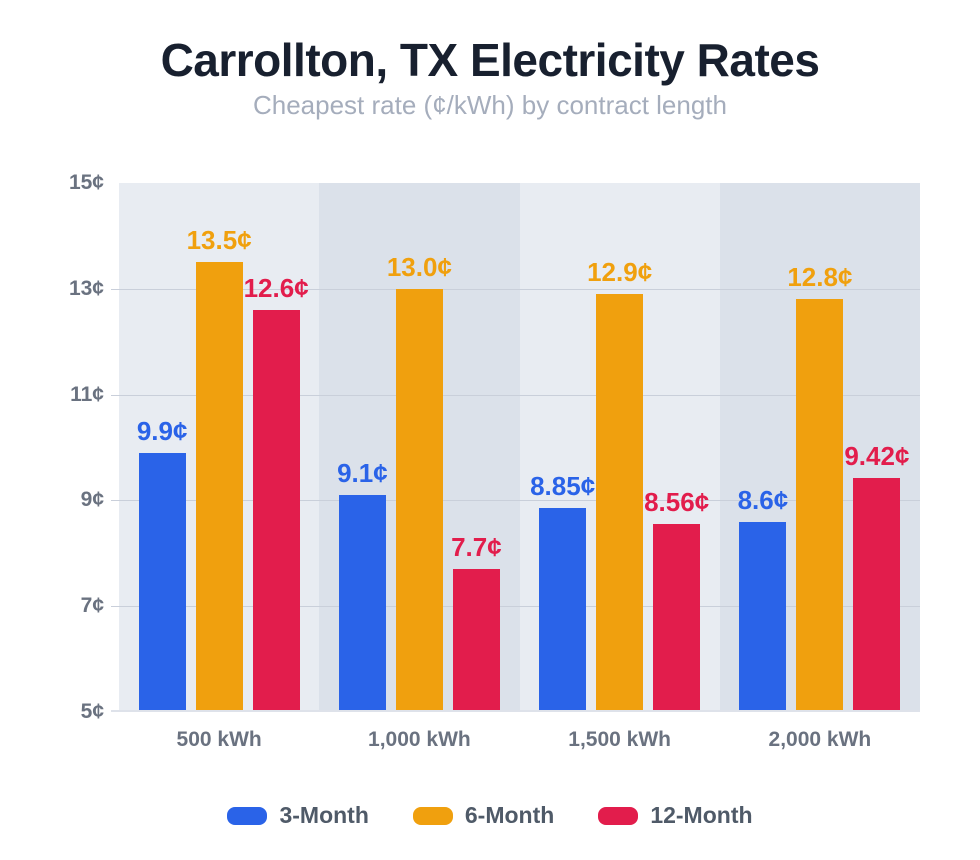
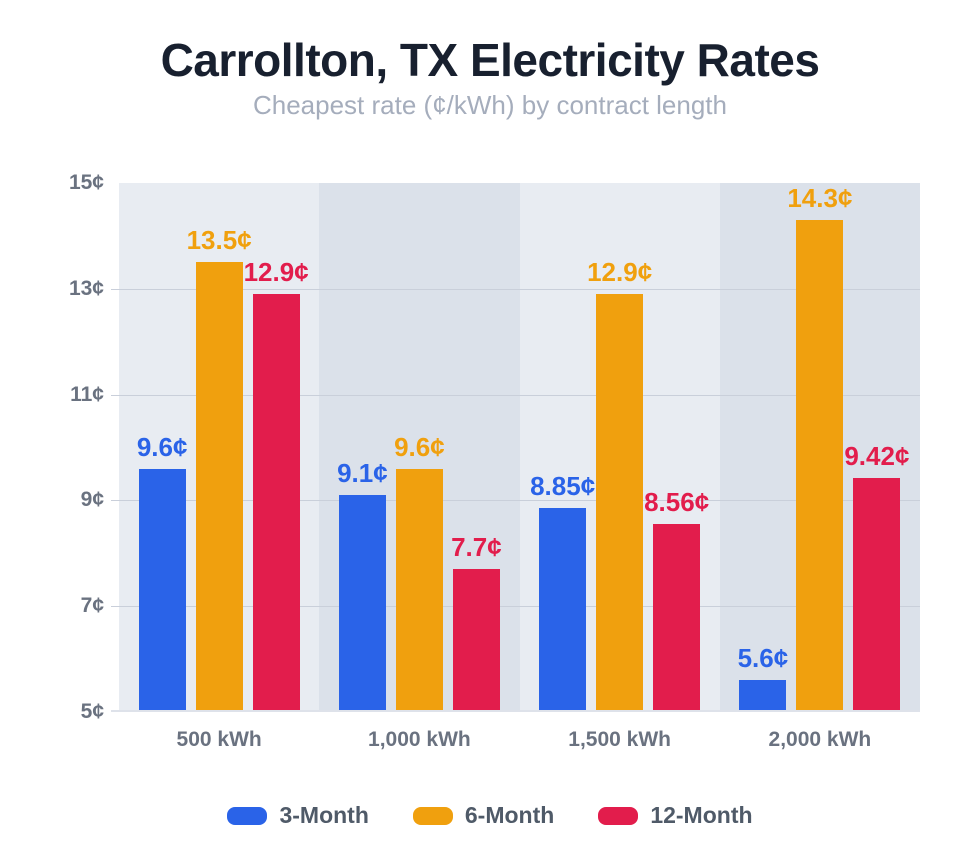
3-Month/500 kWh: 9.9 -> 9.6
12-Month/500 kWh: 12.6 -> 12.9
6-Month/1,000 kWh: 13.0 -> 9.6
3-Month/2,000 kWh: 8.6 -> 5.6
6-Month/2,000 kWh: 12.8 -> 14.3
